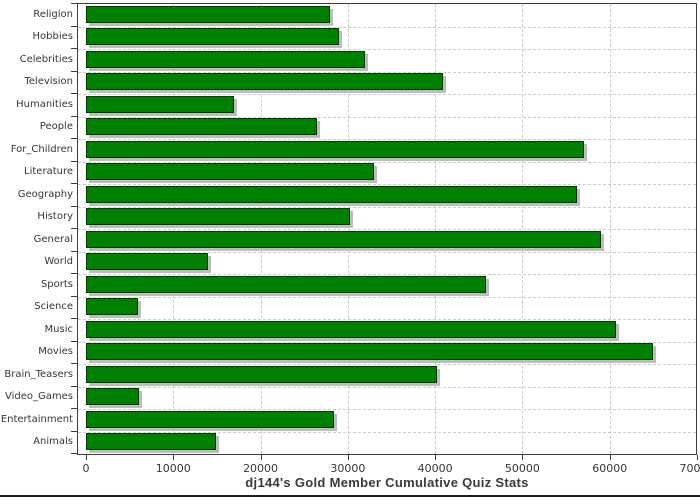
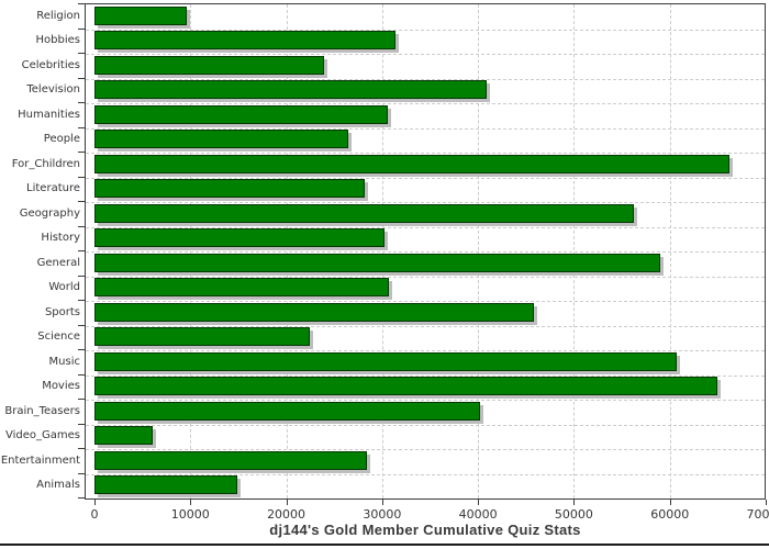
Religion: 28000 -> 10000
Hobbies: 29000 -> 31000
Celebrities: 32000 -> 24000
Humanities: 17000 -> 31000
For_Children: 57000 -> 66000
Literature: 33000 -> 28000
World: 14000 -> 31000
Science: 6000 -> 22000
